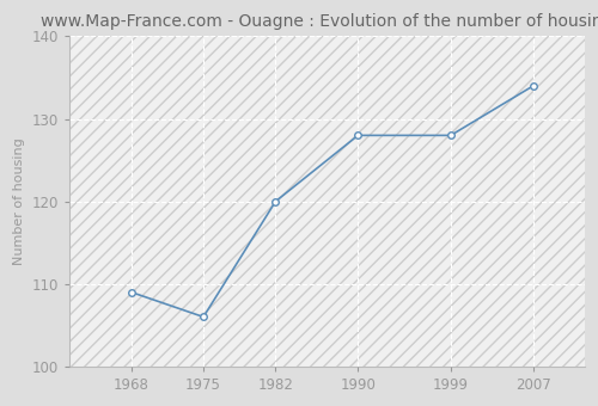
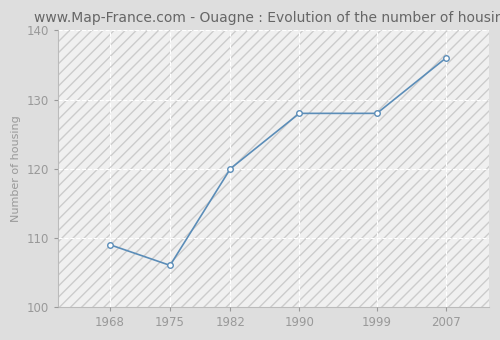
2007: 134 -> 136
